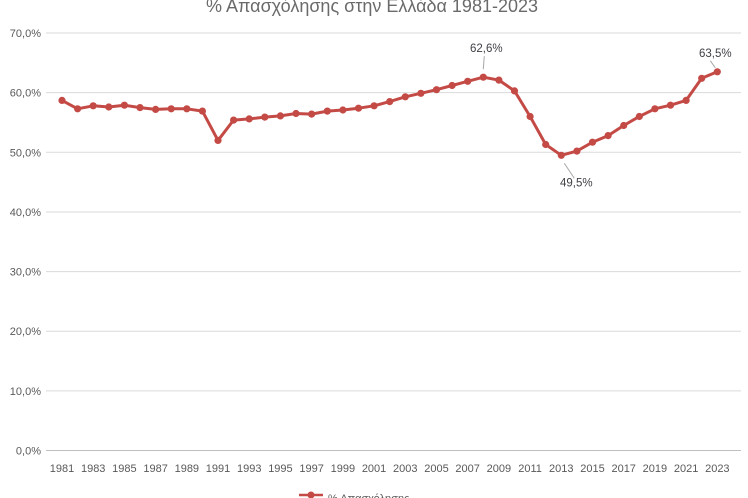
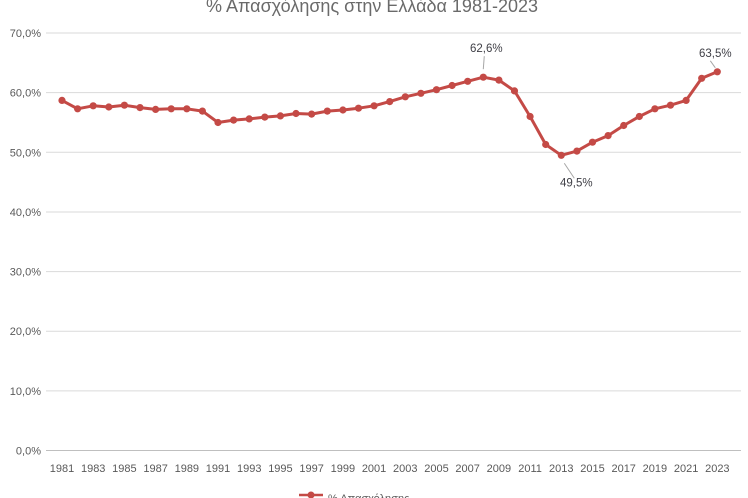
1991: 52% -> 55%
